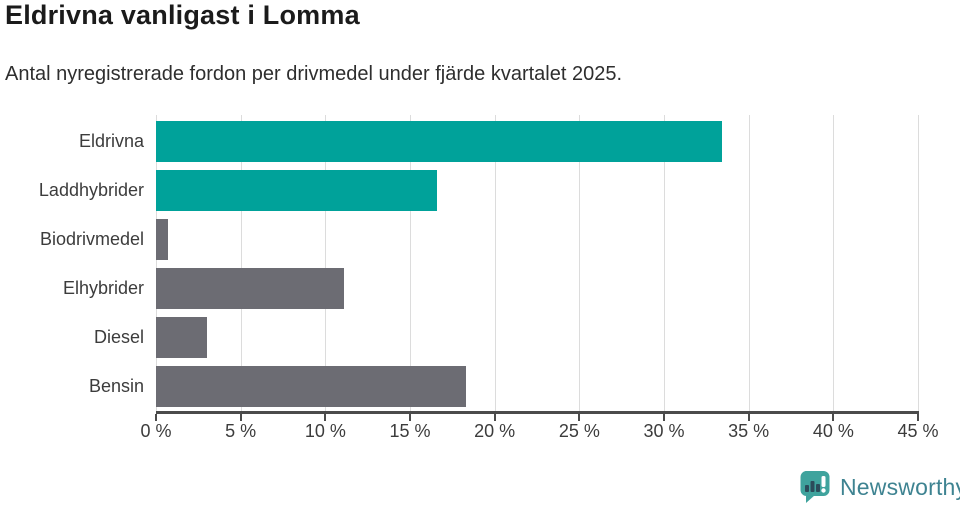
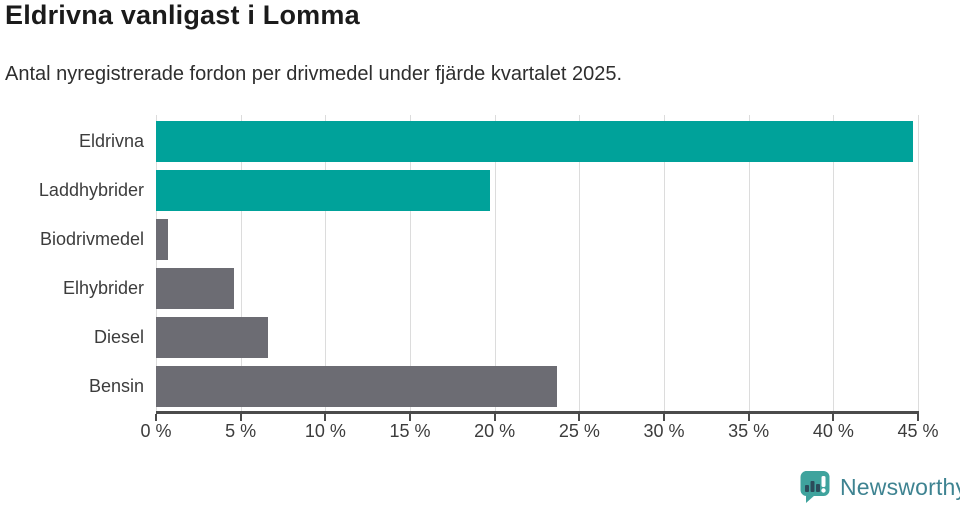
Eldrivna: 33.4% -> 44.7%
Laddhybrider: 16.6% -> 19.7%
Elhybrider: 11.1% -> 4.6%
Diesel: 3.0% -> 6.6%
Bensin: 18.3% -> 23.7%
